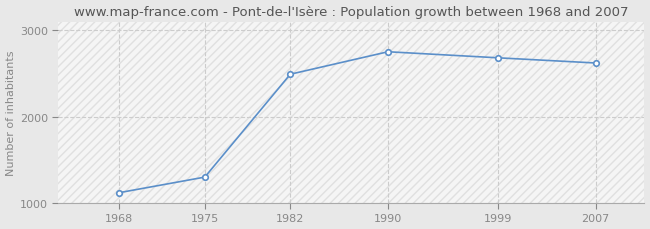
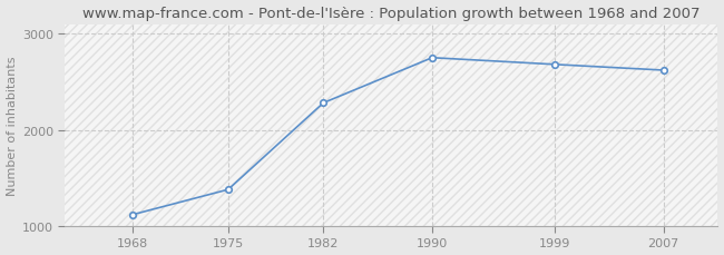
1975: 1300 -> 1380
1982: 2490 -> 2280
